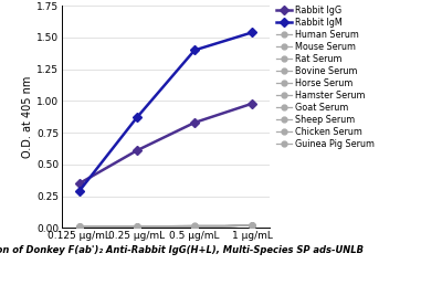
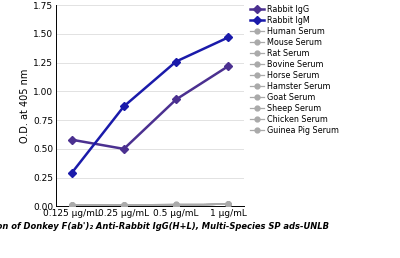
Rabbit IgG/0.125 μg/mL: 0.35 -> 0.58
Rabbit IgG/0.25 μg/mL: 0.61 -> 0.50
Rabbit IgG/0.5 μg/mL: 0.83 -> 0.93
Rabbit IgM/0.5 μg/mL: 1.40 -> 1.26
Rabbit IgG/1 μg/mL: 0.98 -> 1.22
Rabbit IgM/1 μg/mL: 1.54 -> 1.47
